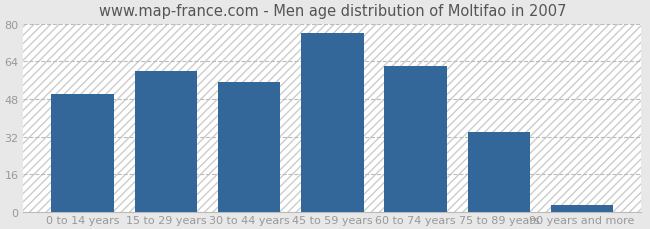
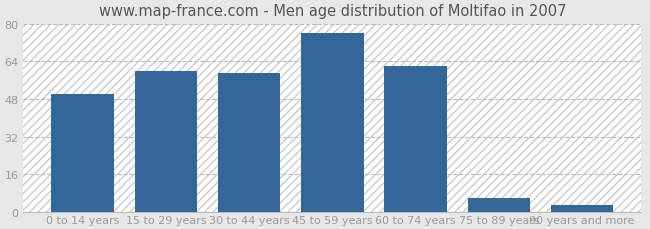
30 to 44 years: 55 -> 59
75 to 89 years: 34 -> 6
